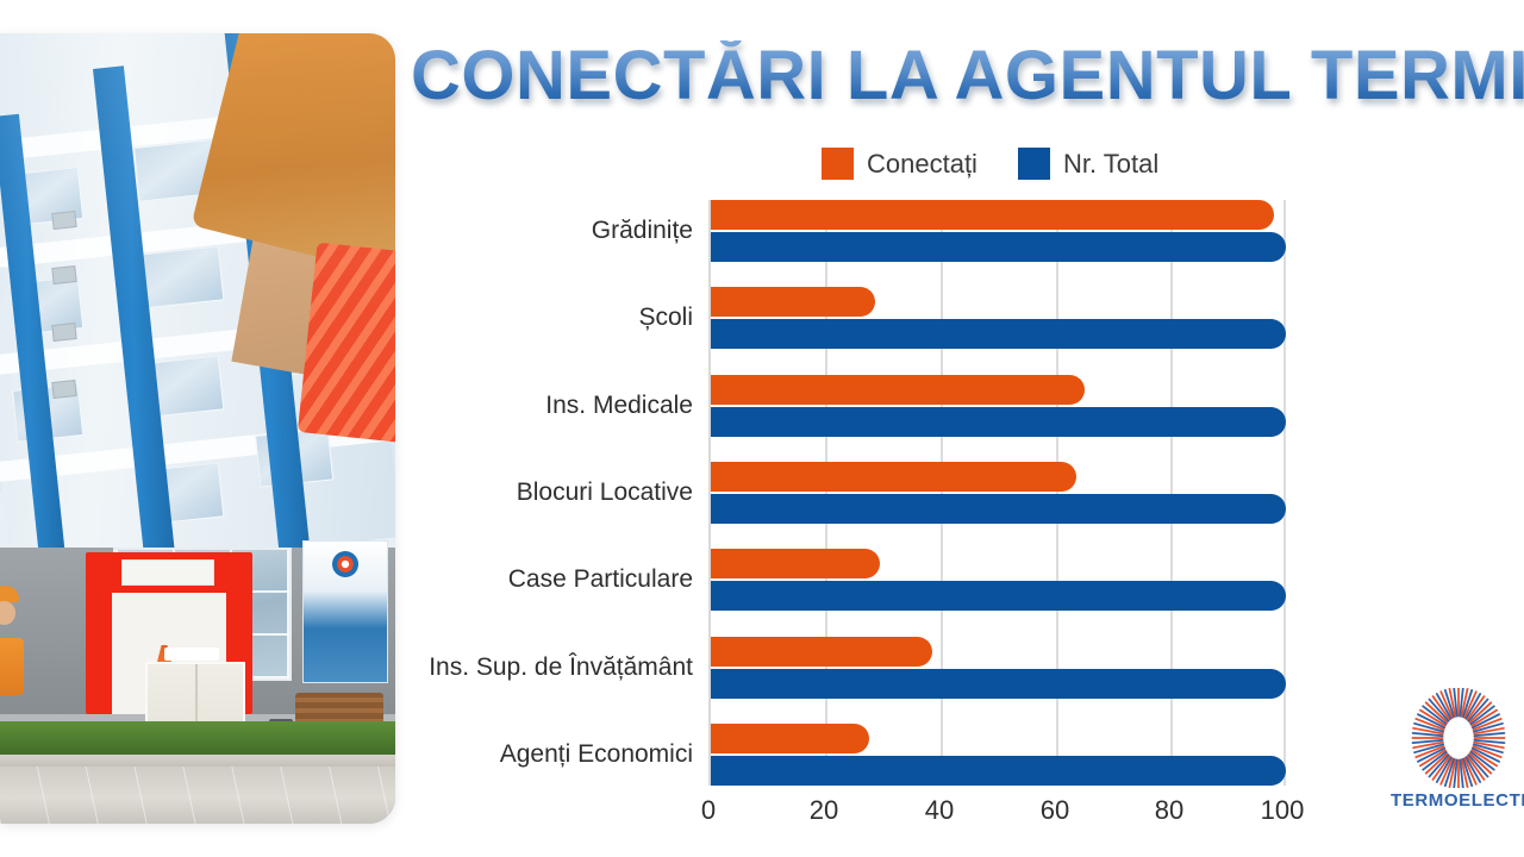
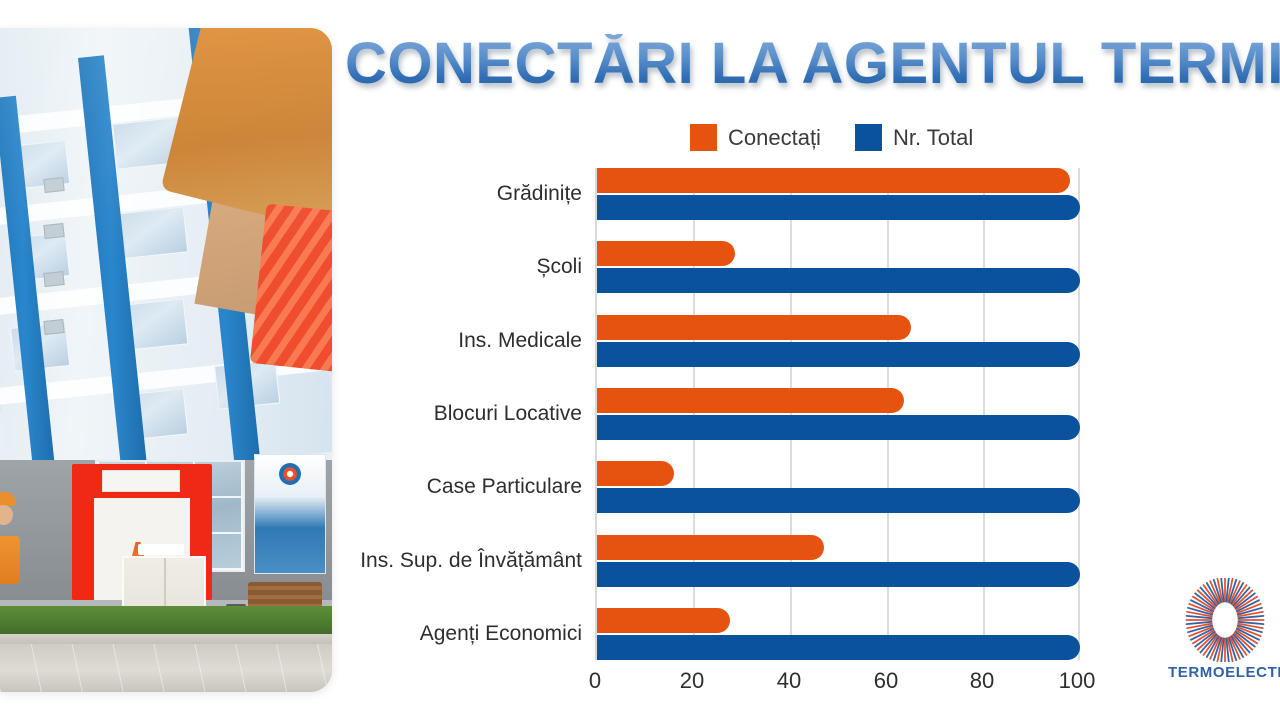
Conectați/Case Particulare: 30 -> 16
Conectați/Ins. Sup. de Învățământ: 38 -> 47
